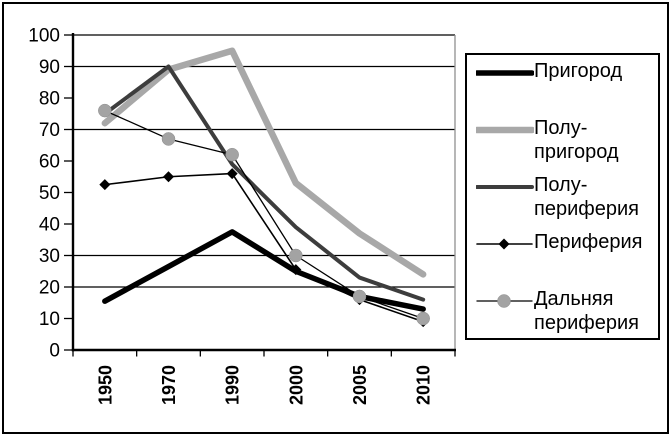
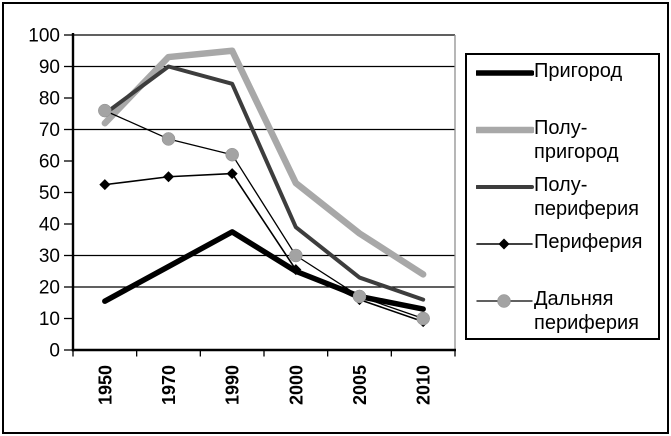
Полу-пригород/1970: 89 -> 93
Полу-периферия/1990: 59 -> 84
